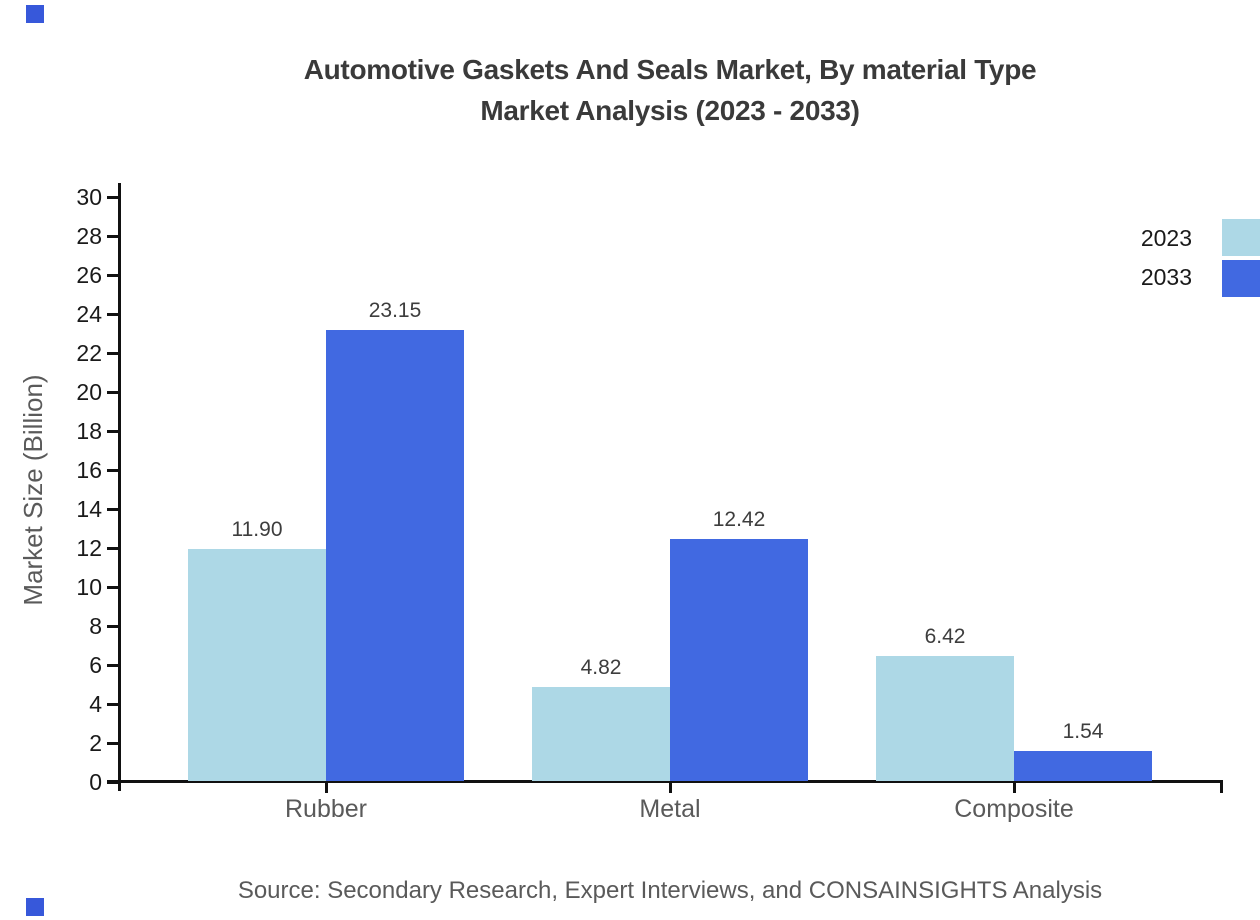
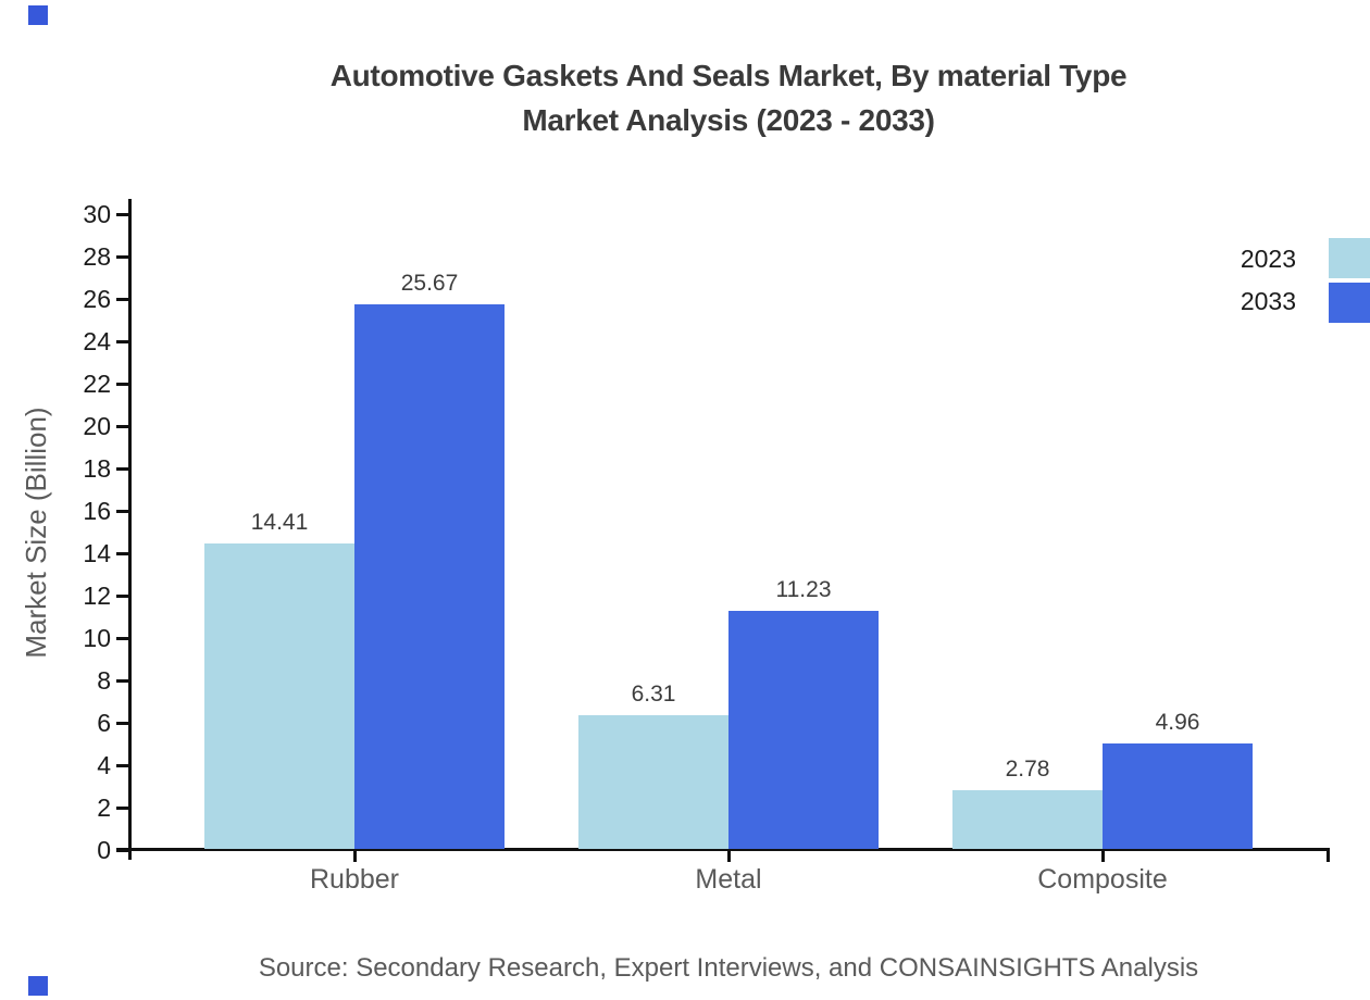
2023/Rubber: 11.90 -> 14.41
2033/Rubber: 23.15 -> 25.67
2023/Metal: 4.82 -> 6.31
2033/Metal: 12.42 -> 11.23
2023/Composite: 6.42 -> 2.78
2033/Composite: 1.54 -> 4.96
